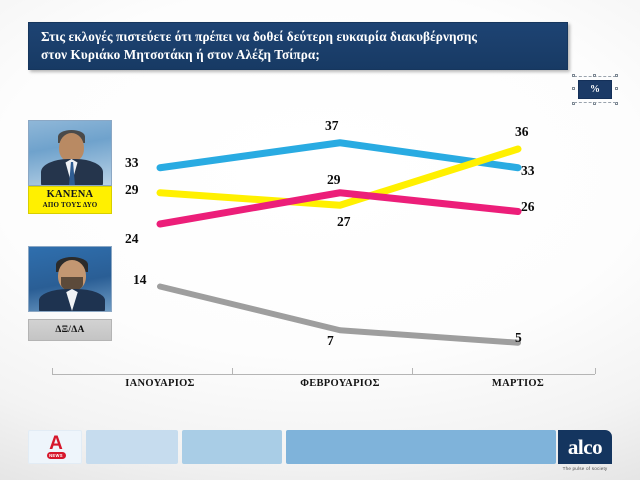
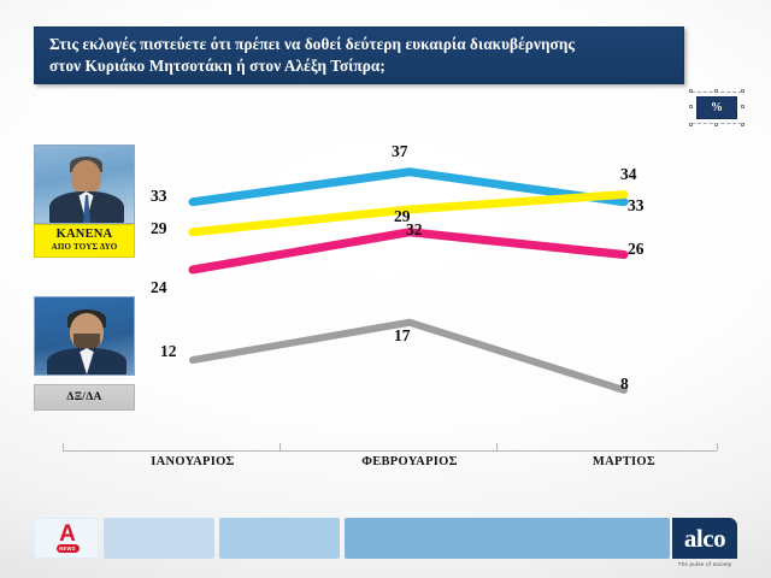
ΔΞ/ΔΑ/ΙΑΝΟΥΑΡΙΟΣ: 14 -> 12
KANENA ΑΠΟ ΤΟΥΣ ΔΥΟ/ΦΕΒΡΟΥΑΡΙΟΣ: 27 -> 32
ΔΞ/ΔΑ/ΦΕΒΡΟΥΑΡΙΟΣ: 7 -> 17
KANENA ΑΠΟ ΤΟΥΣ ΔΥΟ/ΜΑΡΤΙΟΣ: 36 -> 34
ΔΞ/ΔΑ/ΜΑΡΤΙΟΣ: 5 -> 8
